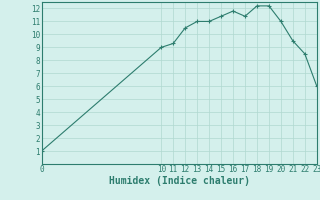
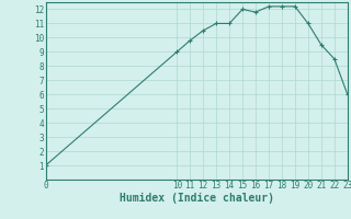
11: 9.3 -> 9.8
15: 11.4 -> 12.0
17: 11.4 -> 12.2
